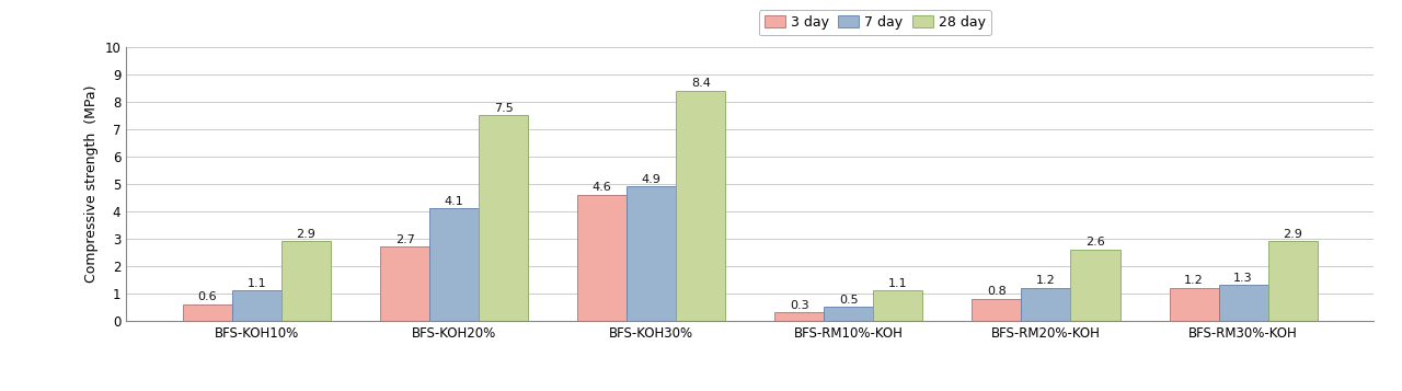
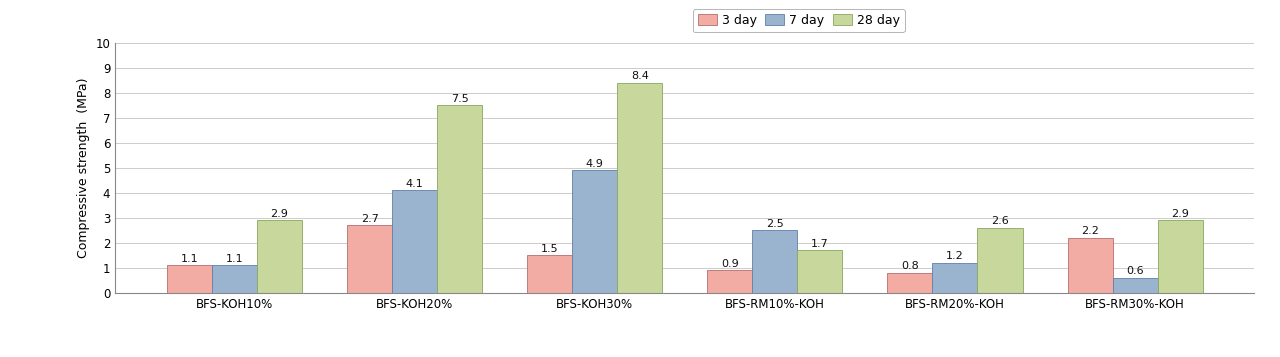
3 day/BFS-KOH10%: 0.6 -> 1.1
3 day/BFS-KOH30%: 4.6 -> 1.5
3 day/BFS-RM10%-KOH: 0.3 -> 0.9
7 day/BFS-RM10%-KOH: 0.5 -> 2.5
28 day/BFS-RM10%-KOH: 1.1 -> 1.7
3 day/BFS-RM30%-KOH: 1.2 -> 2.2
7 day/BFS-RM30%-KOH: 1.3 -> 0.6
